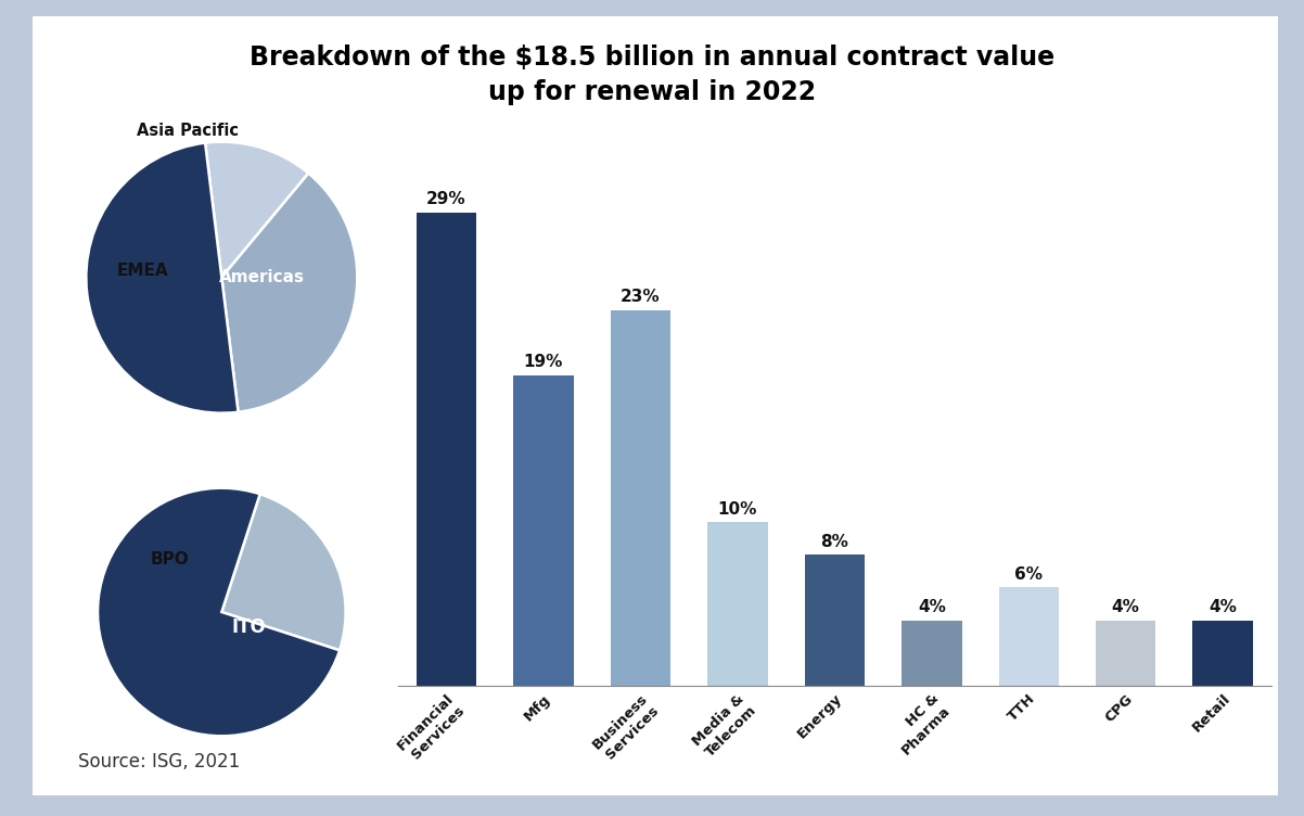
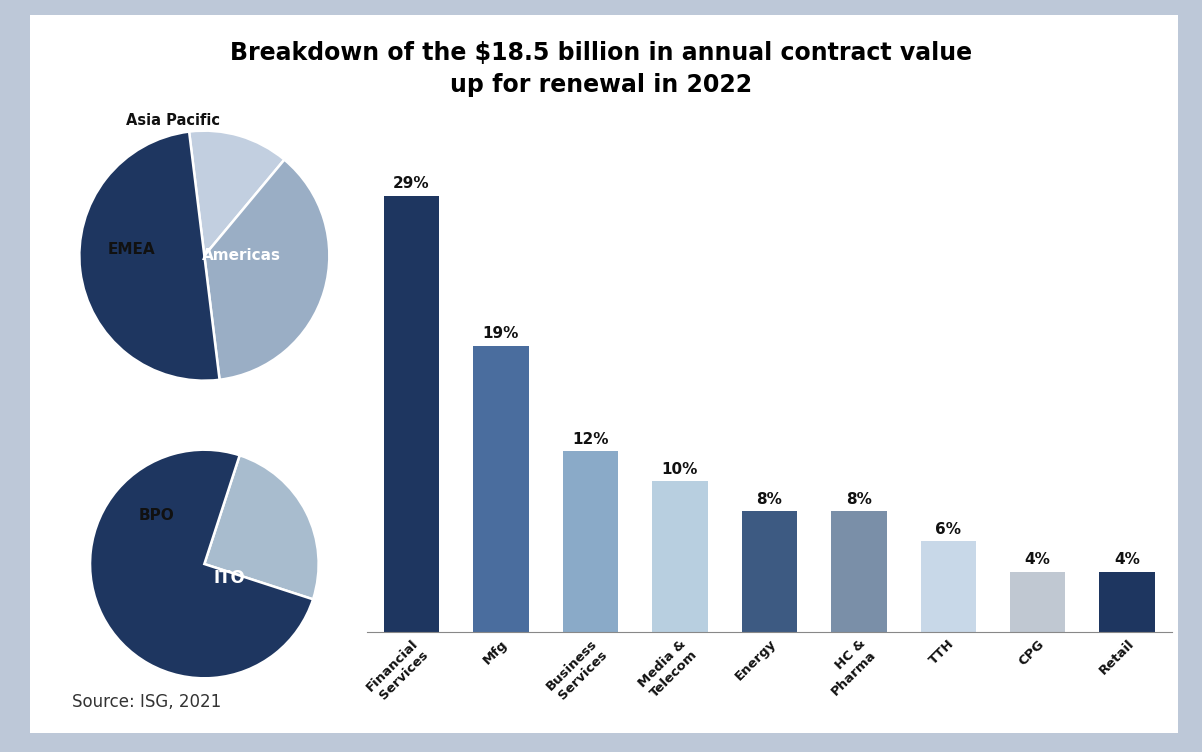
Business Services: 23% -> 12%
HC & Pharma: 4% -> 8%
